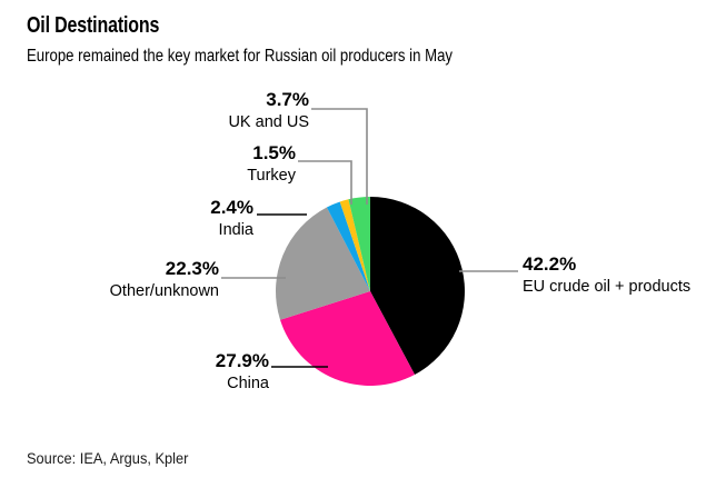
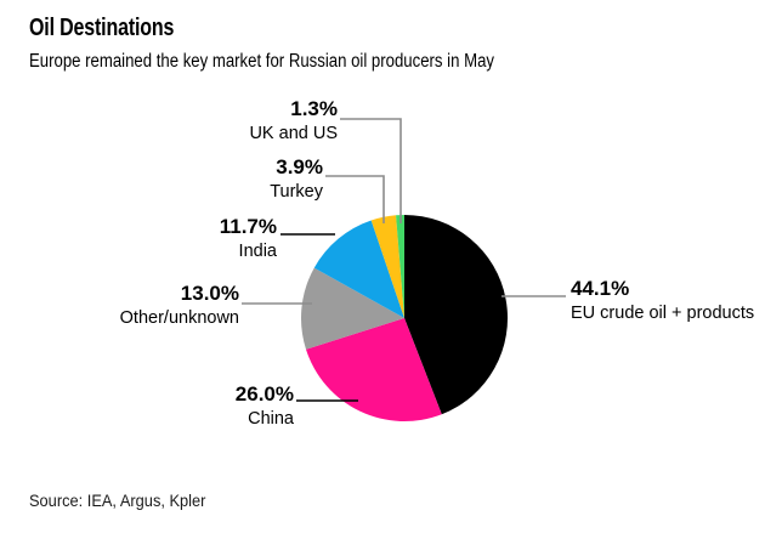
EU crude oil + products: 42.2% -> 44.1%
China: 27.9% -> 26.0%
Other/unknown: 22.3% -> 13.0%
India: 2.4% -> 11.7%
Turkey: 1.5% -> 3.9%
UK and US: 3.7% -> 1.3%
